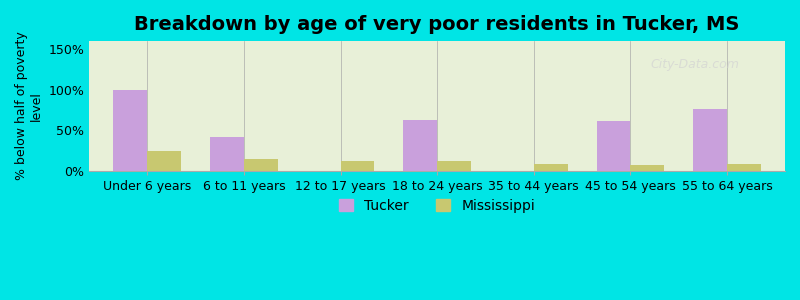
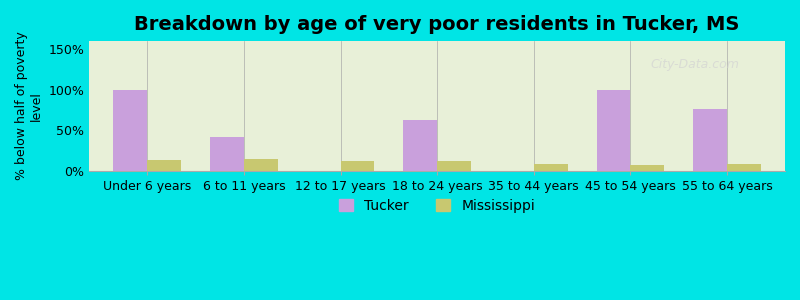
Mississippi/Under 6 years: 24% -> 13%
Tucker/45 to 54 years: 62% -> 100%
